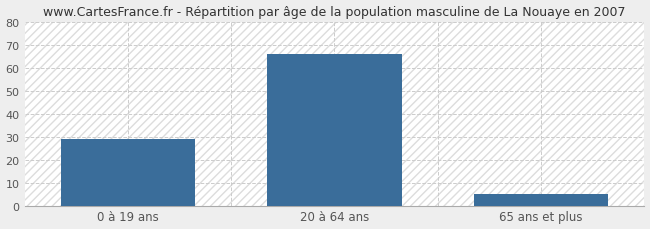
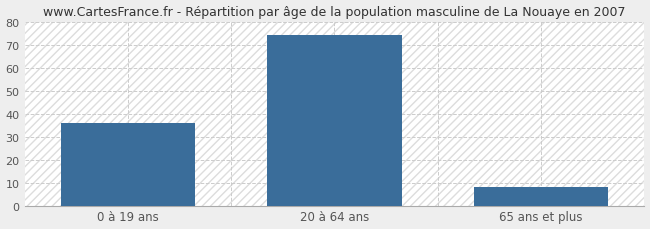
0 à 19 ans: 29 -> 36
20 à 64 ans: 66 -> 74
65 ans et plus: 5 -> 8
